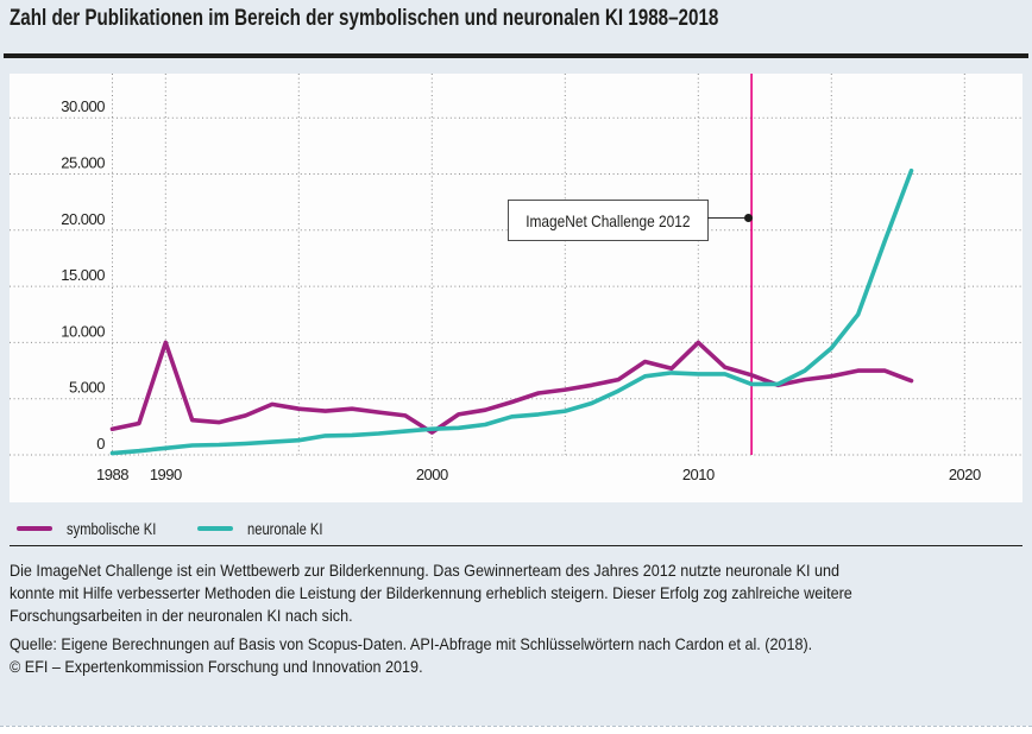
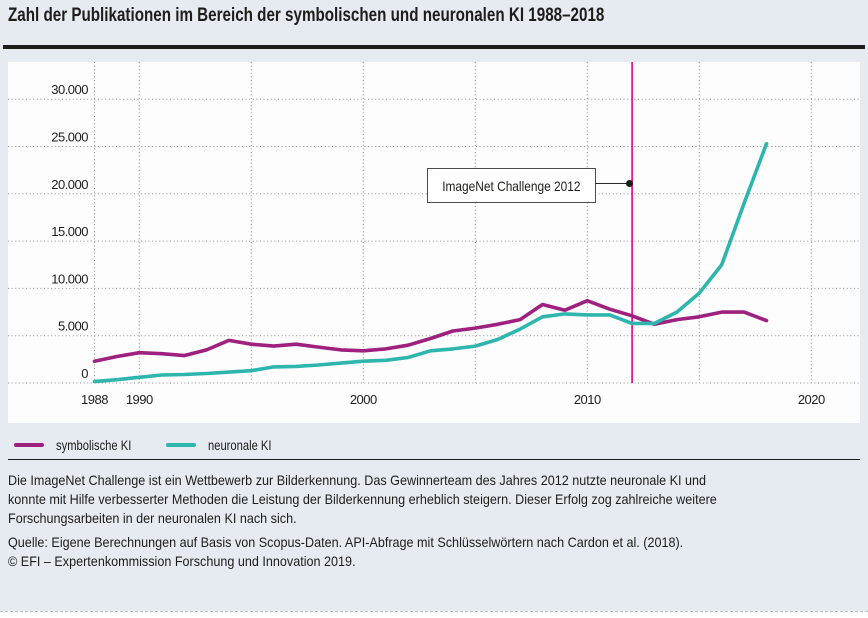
symbolische KI/1990: 10000 -> 3000
symbolische KI/2000: 2000 -> 3000
symbolische KI/2010: 10000 -> 9000
